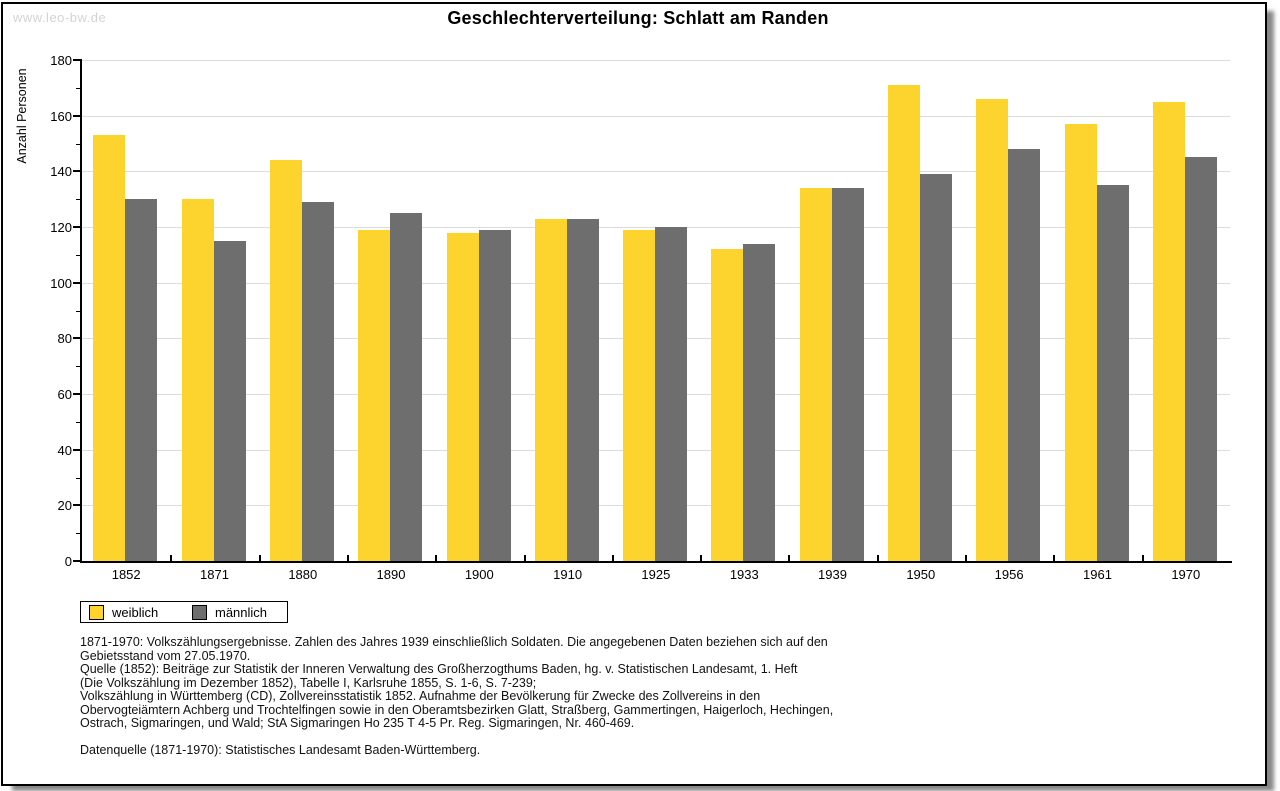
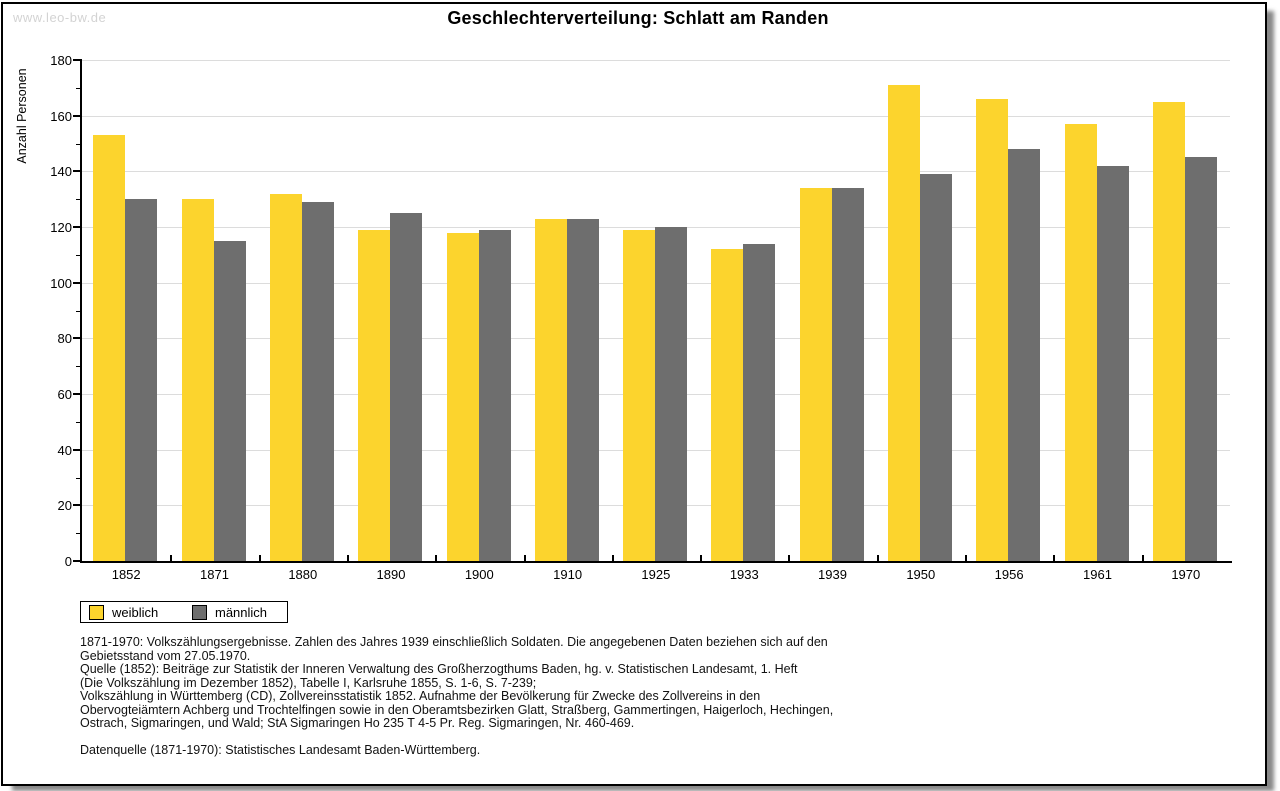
weiblich/1880: 144 -> 132
männlich/1961: 135 -> 142
